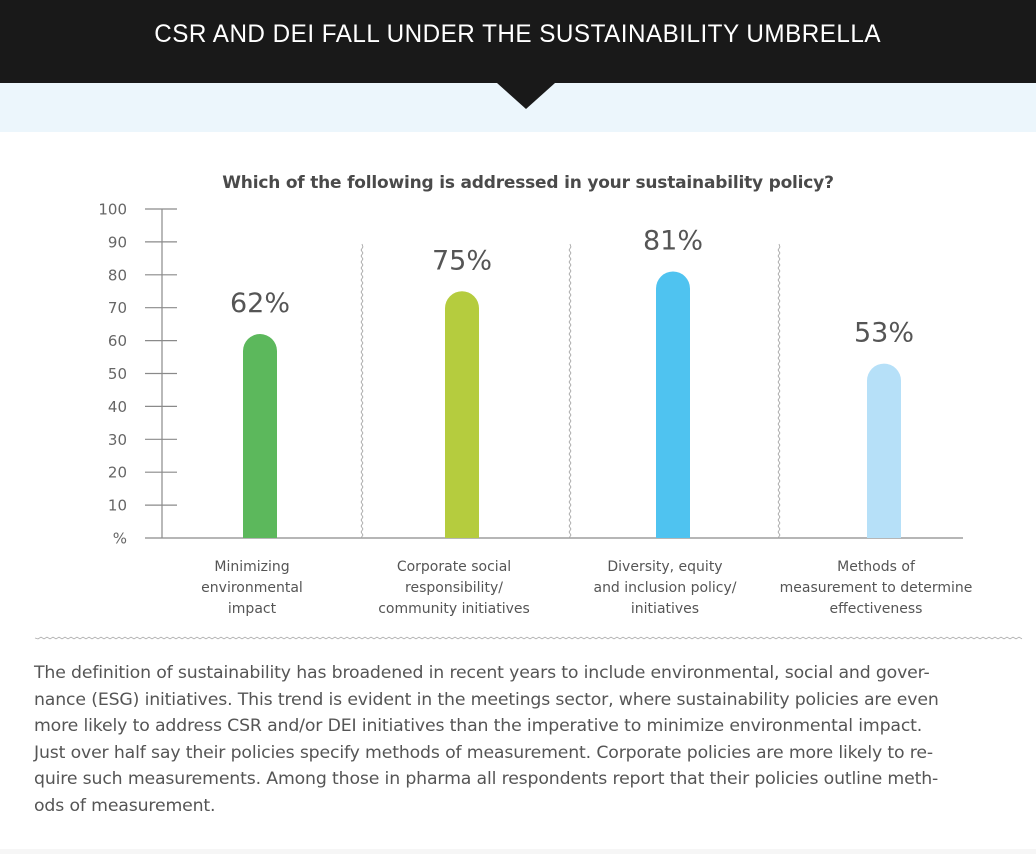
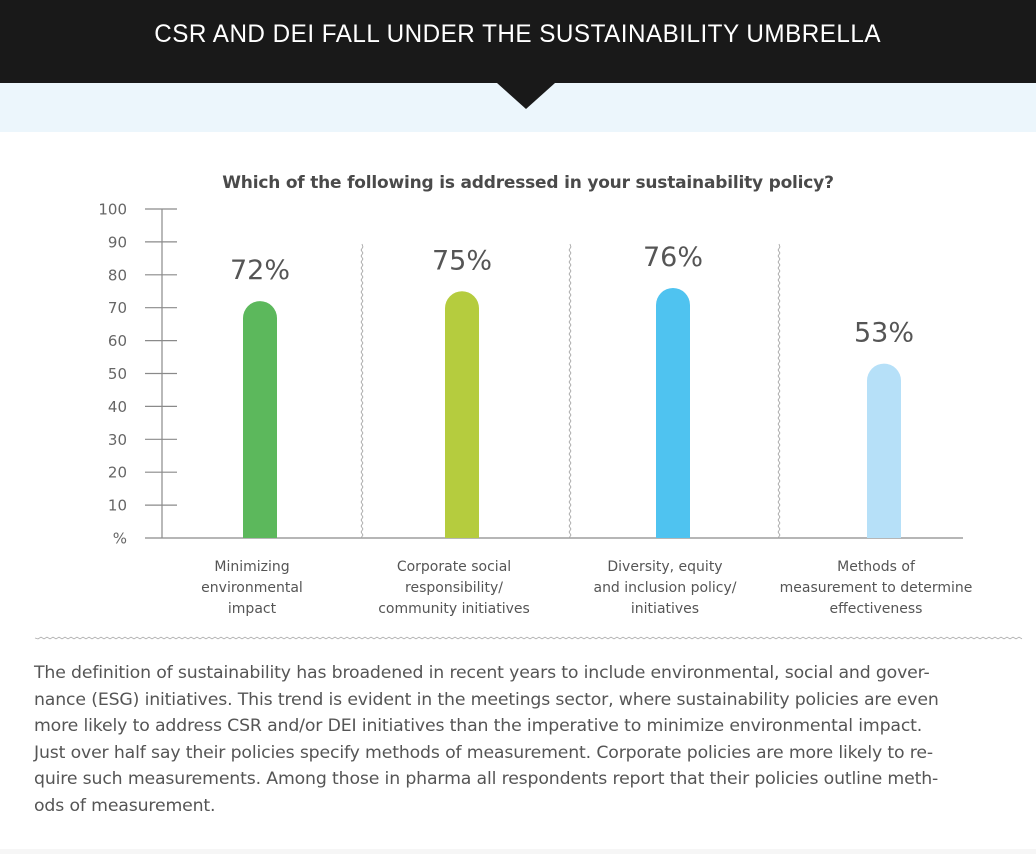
Minimizing environmental impact: 62% -> 72%
Diversity, equity and inclusion policy/ initiatives: 81% -> 76%
